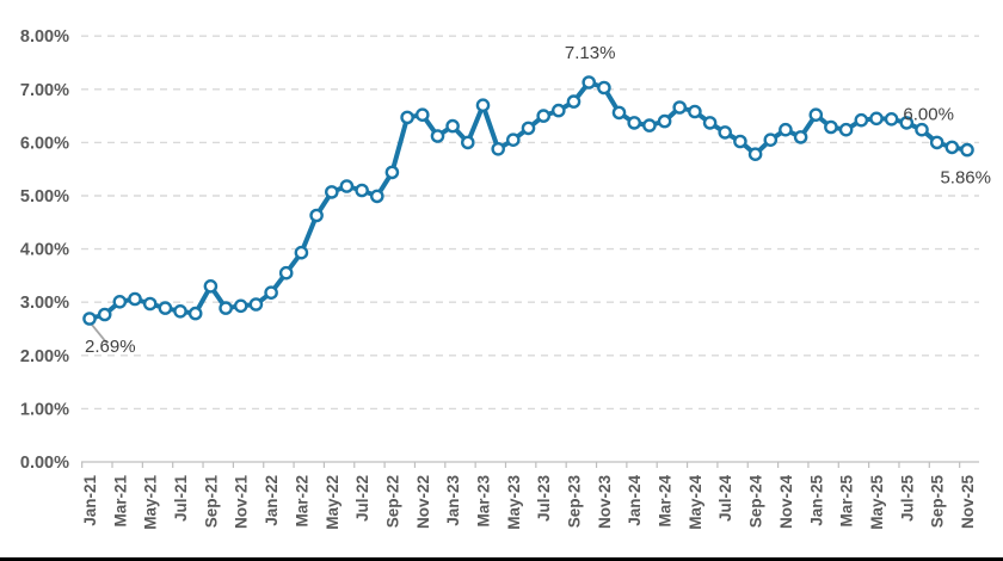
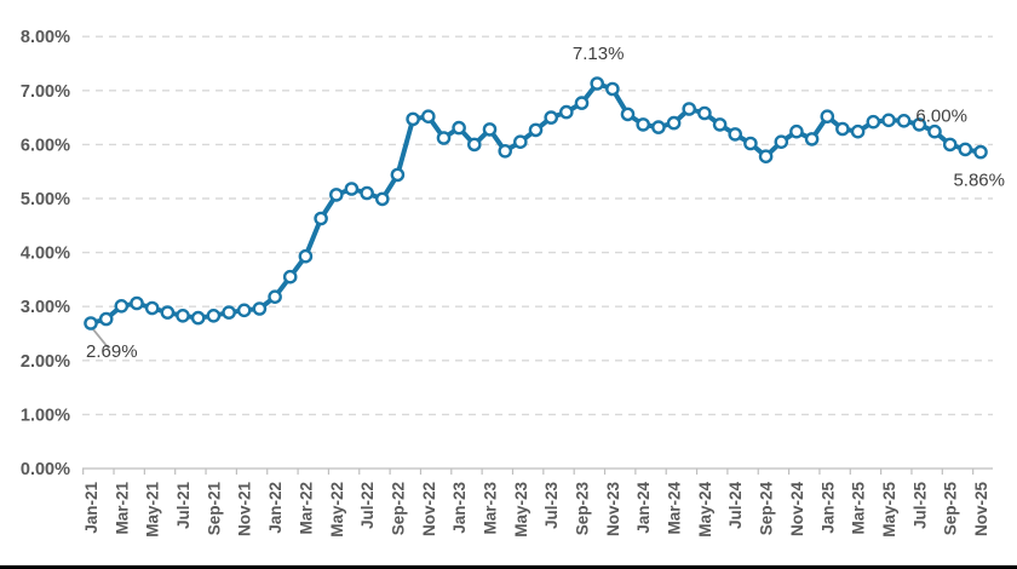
Sep-21: 3.3% -> 2.8%
Mar-23: 6.7% -> 6.3%
